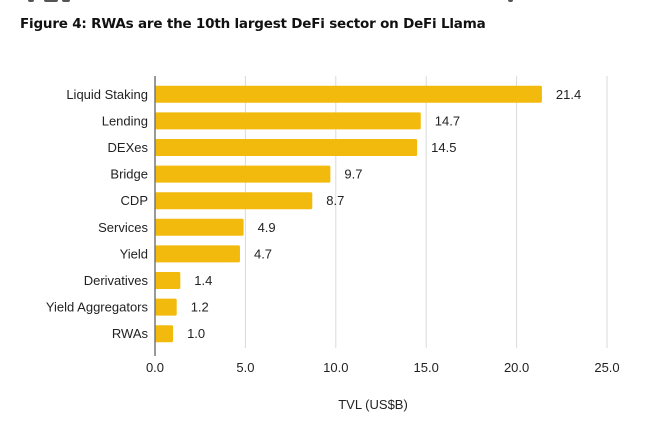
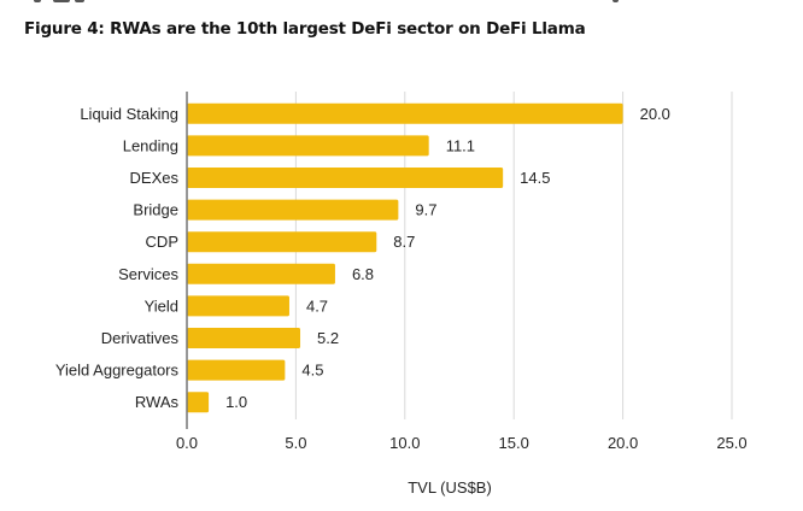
Liquid Staking: 21.4 -> 20.0
Lending: 14.7 -> 11.1
Services: 4.9 -> 6.8
Derivatives: 1.4 -> 5.2
Yield Aggregators: 1.2 -> 4.5
